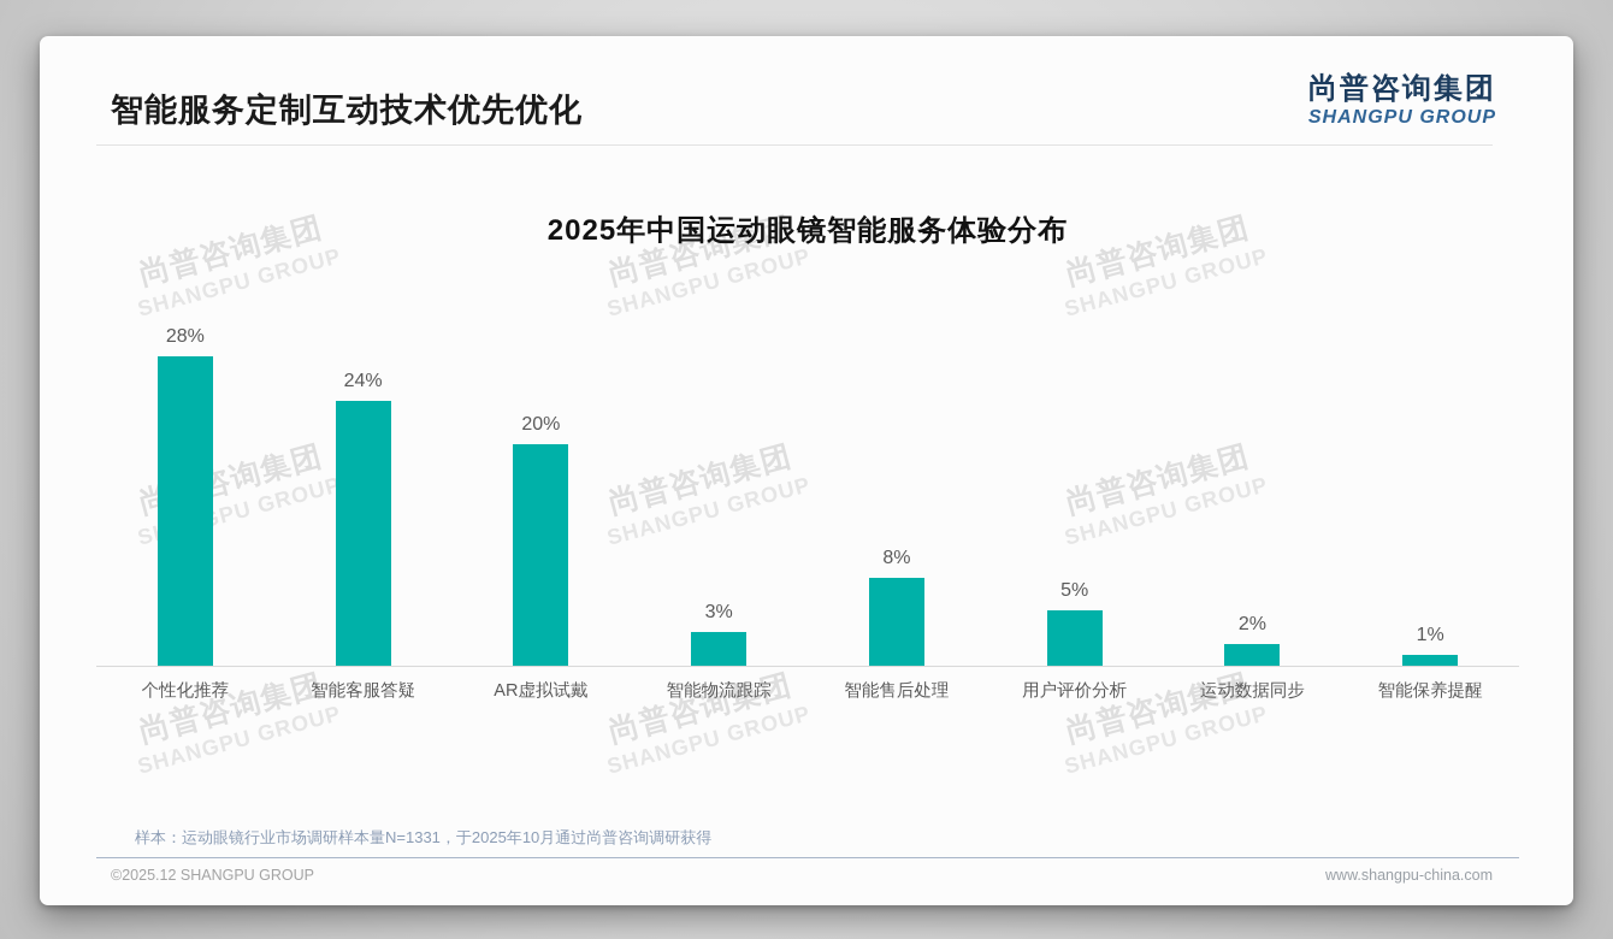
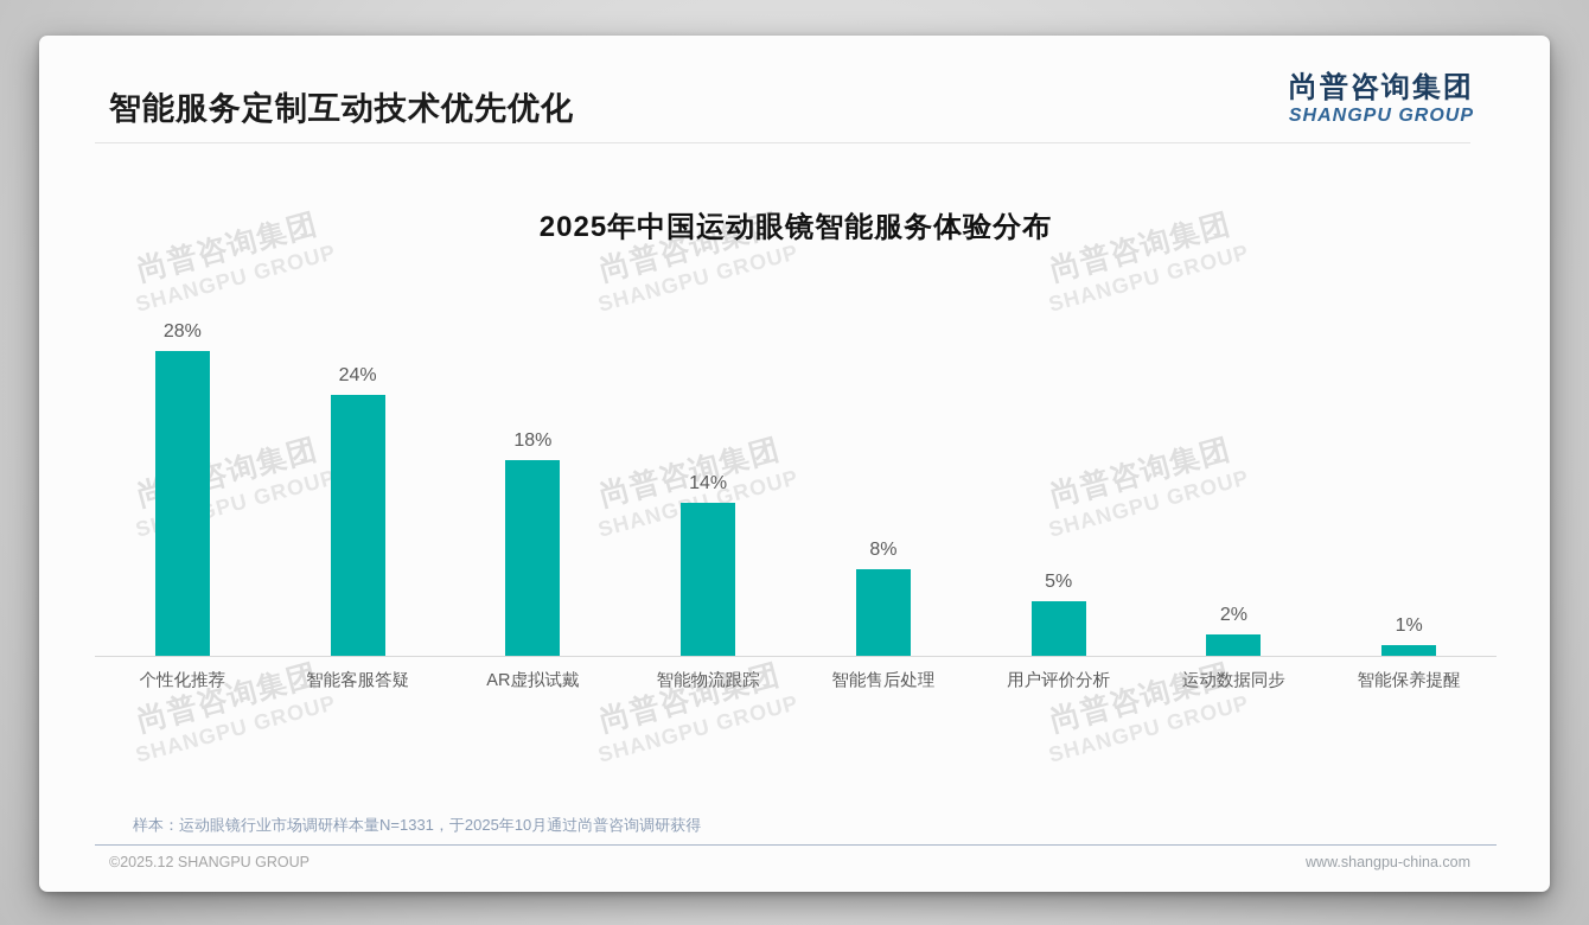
AR虚拟试戴: 20% -> 18%
智能物流跟踪: 3% -> 14%
